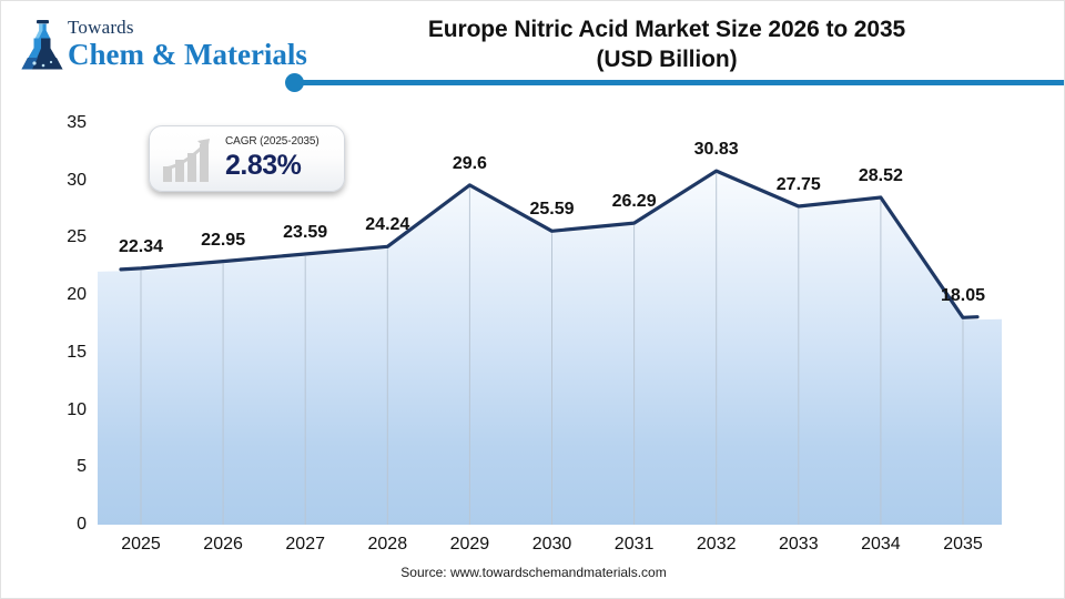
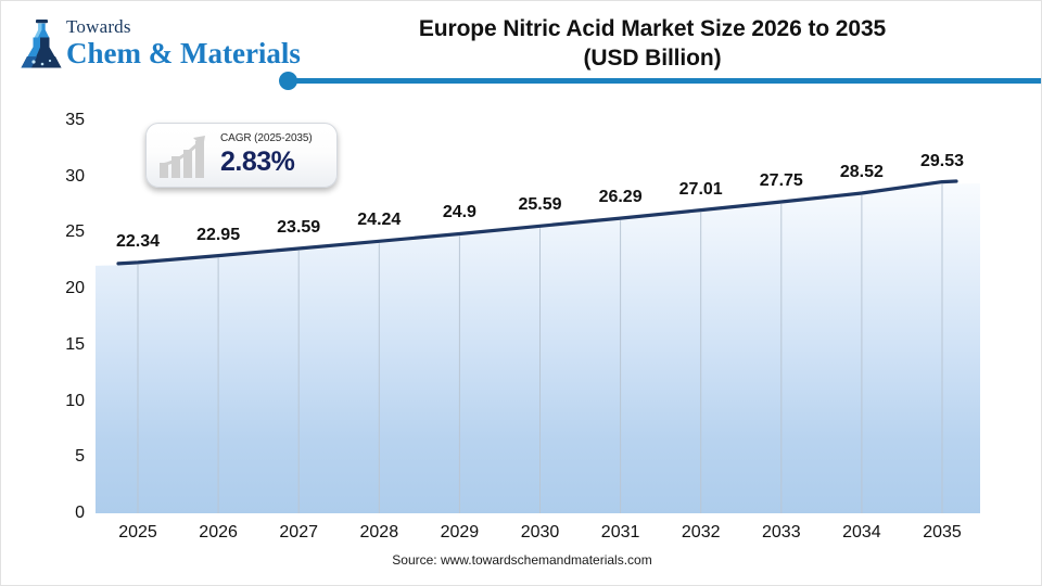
2029: 29.6 -> 24.9
2032: 30.83 -> 27.01
2035: 18.05 -> 29.53
